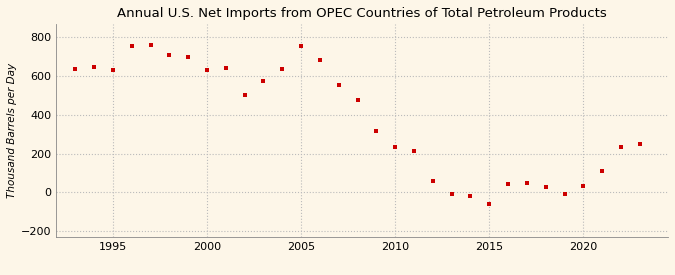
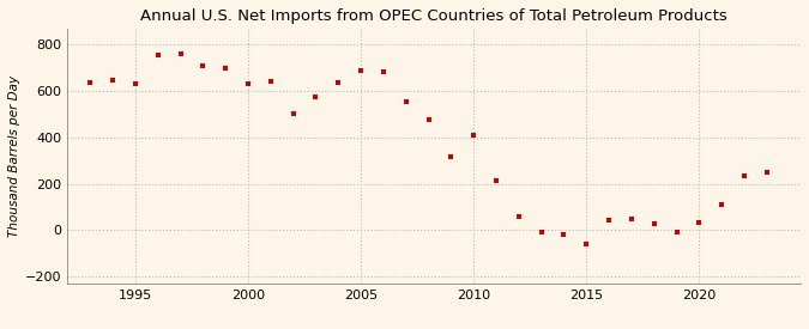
2005: 760 -> 690
2010: 240 -> 410
